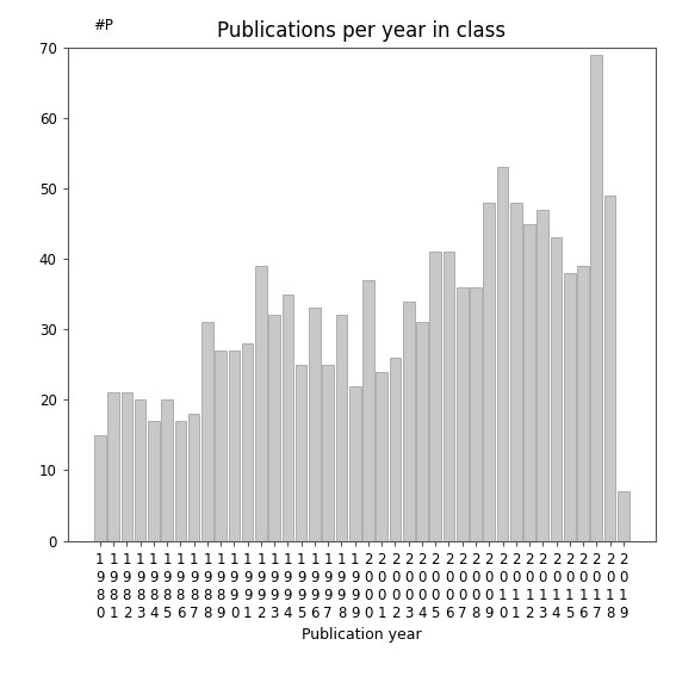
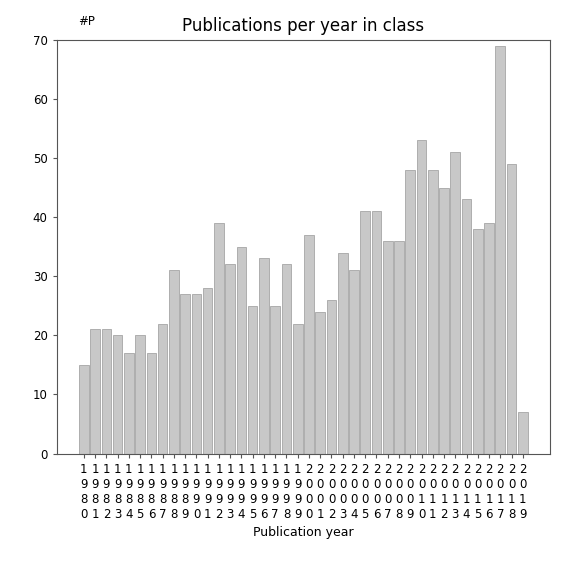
1 9 8 7: 18 -> 22
2 0 1 3: 47 -> 51
